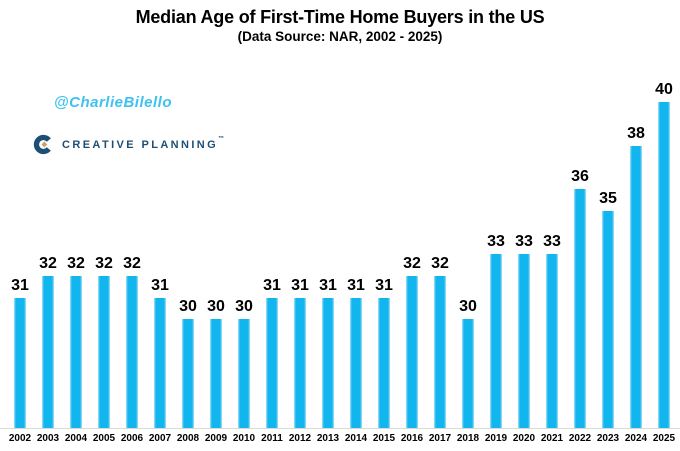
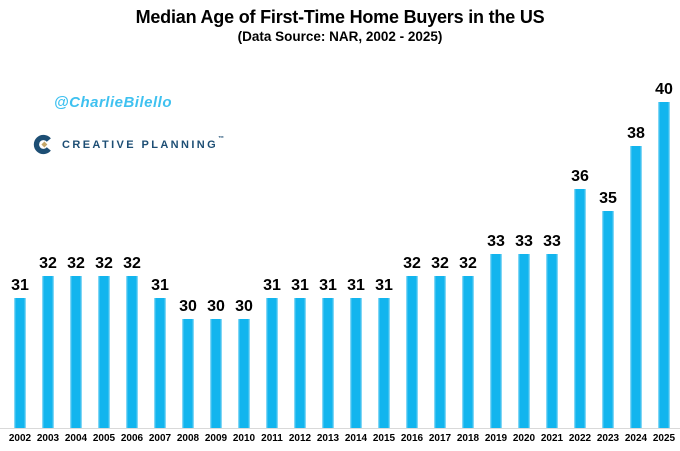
2018: 30 -> 32
